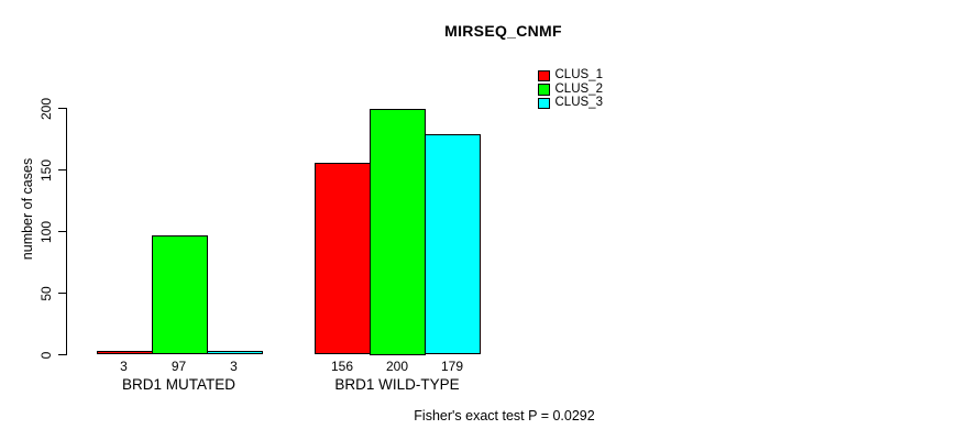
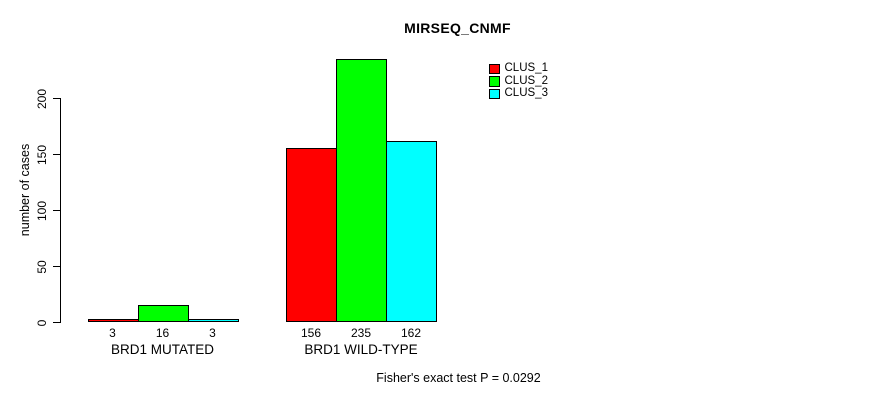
CLUS_2/BRD1 MUTATED: 97 -> 16
CLUS_2/BRD1 WILD-TYPE: 200 -> 235
CLUS_3/BRD1 WILD-TYPE: 179 -> 162
